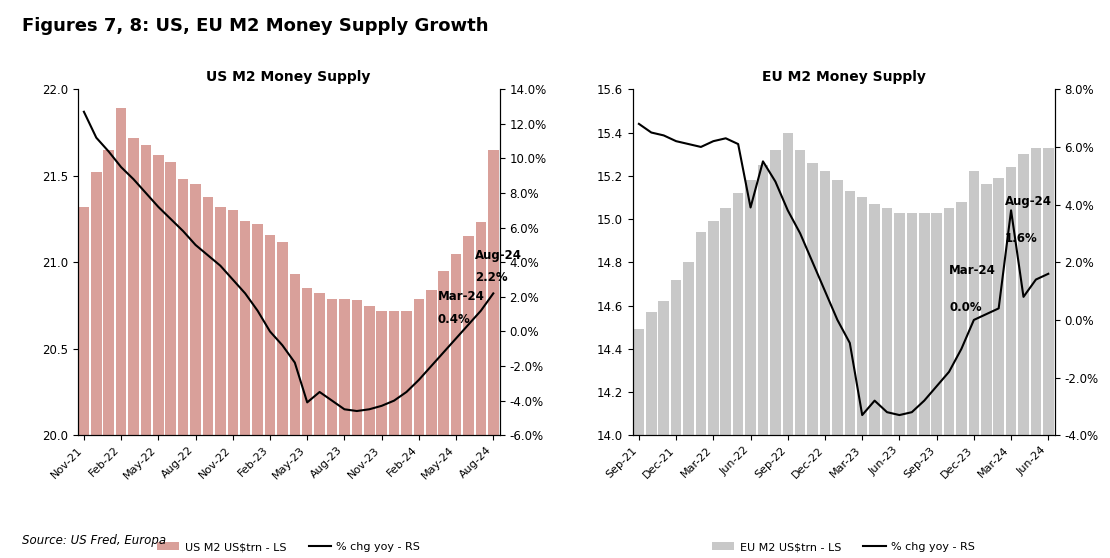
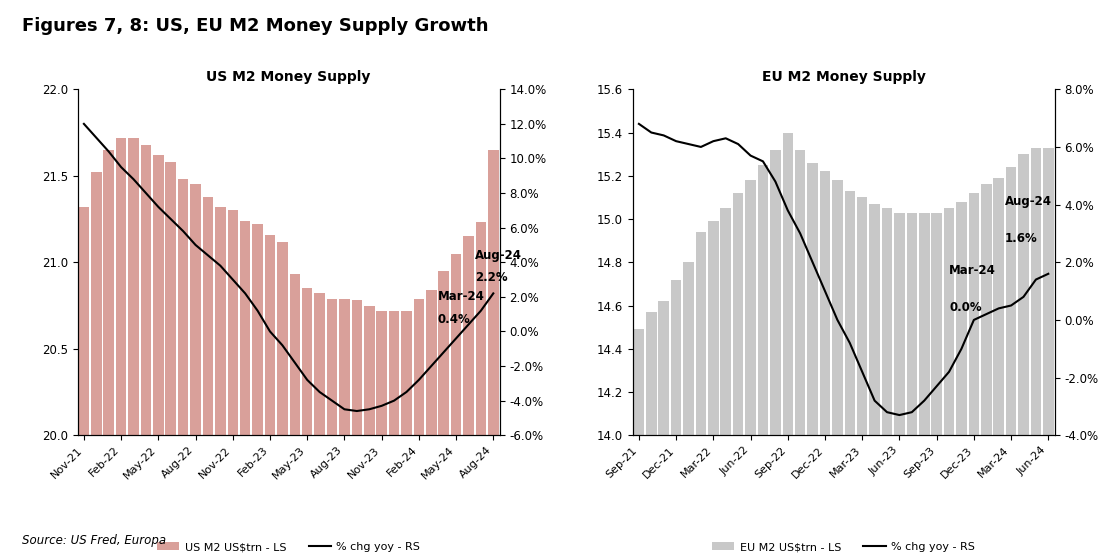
US M2 Money Supply/% chg yoy - RS/Nov-21: 12.7% -> 12.0%
US M2 Money Supply/US M2 US$trn - LS/Feb-22: 21.89 -> 21.72
US M2 Money Supply/% chg yoy - RS/May-23: -4.1% -> -2.8%
EU M2 Money Supply/% chg yoy - RS/Jun-22: 3.9% -> 5.7%
EU M2 Money Supply/% chg yoy - RS/Mar-23: -3.3% -> -1.8%
EU M2 Money Supply/EU M2 US$trn - LS/Dec-23: 15.22 -> 15.12
EU M2 Money Supply/% chg yoy - RS/Mar-24: 3.8% -> 0.5%
